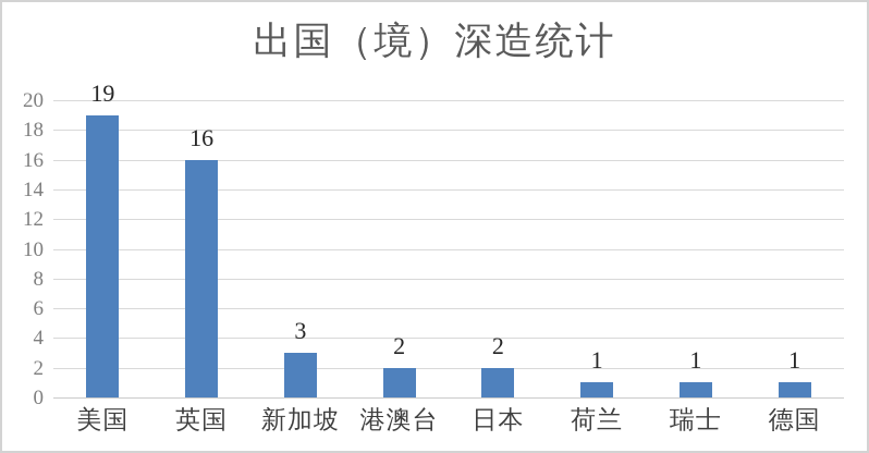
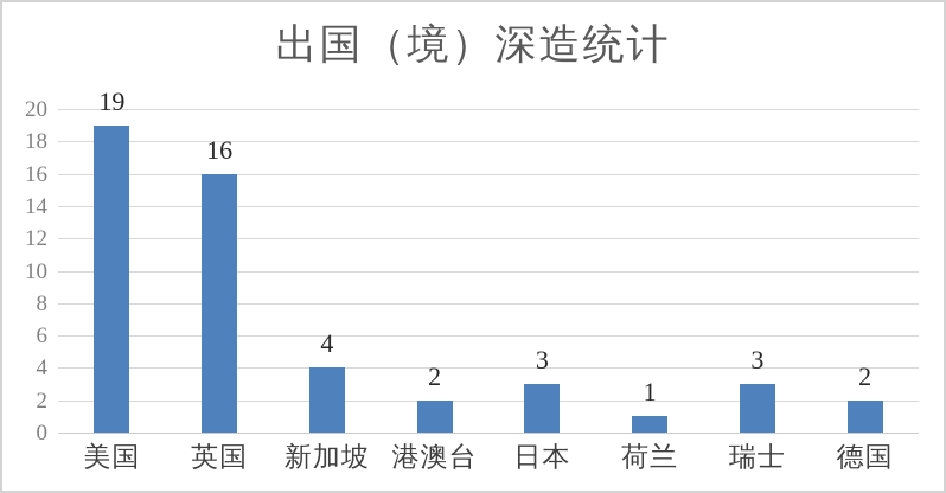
新加坡: 3 -> 4
日本: 2 -> 3
瑞士: 1 -> 3
德国: 1 -> 2
